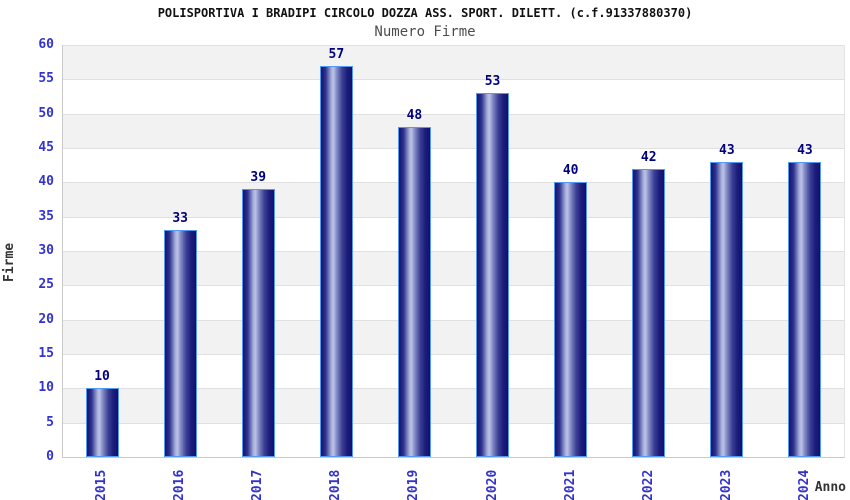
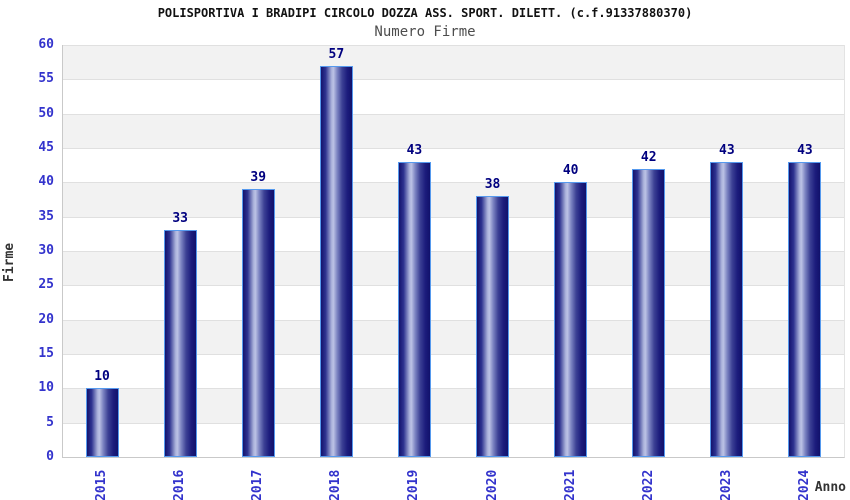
2019: 48 -> 43
2020: 53 -> 38
